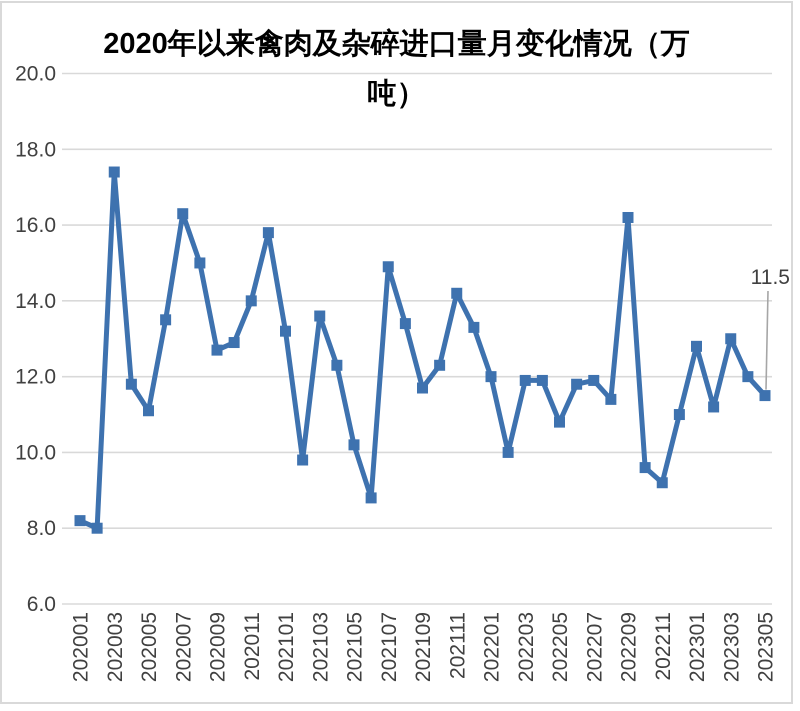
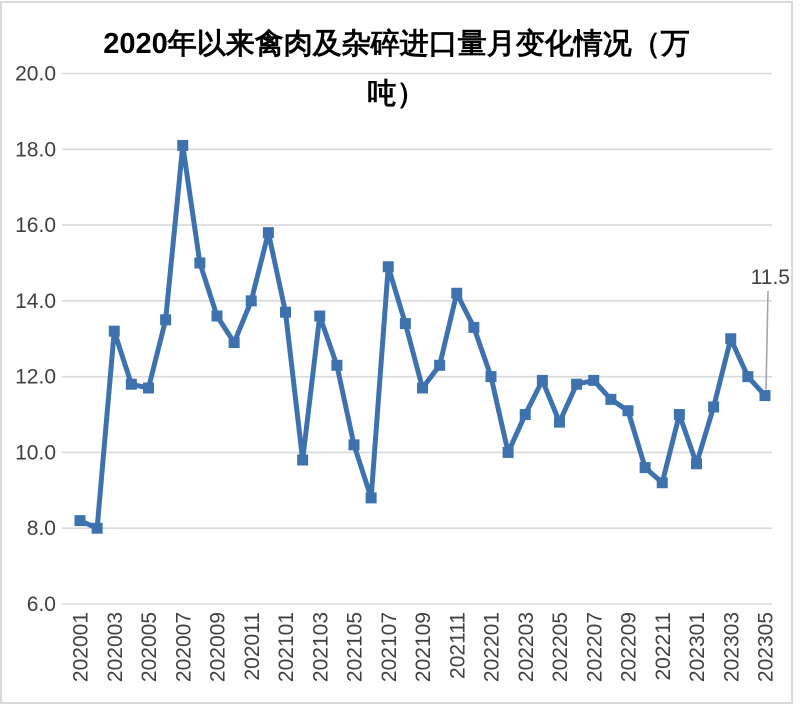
202003: 17.4 -> 13.2
202005: 11.1 -> 11.7
202007: 16.3 -> 18.1
202009: 12.7 -> 13.6
202101: 13.2 -> 13.7
202203: 11.9 -> 11.0
202209: 16.2 -> 11.1
202301: 12.8 -> 9.7
